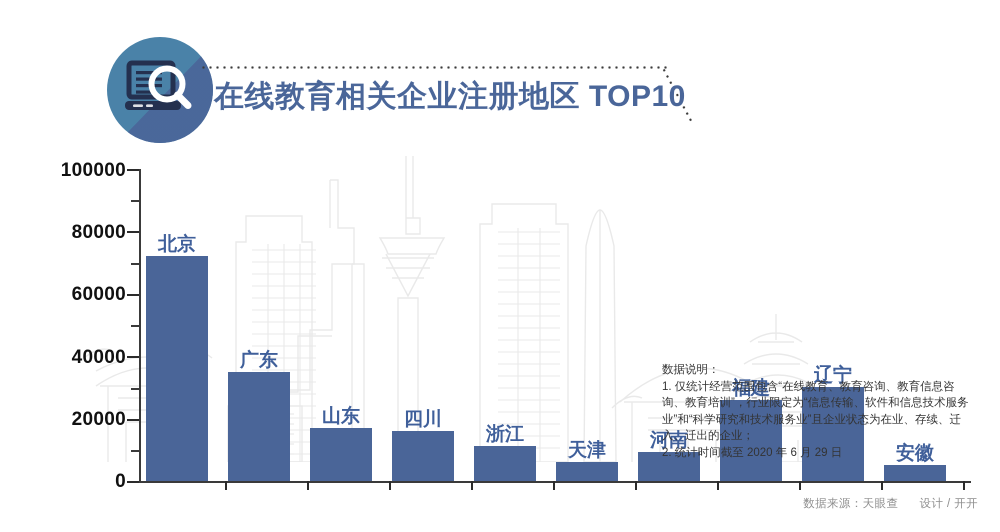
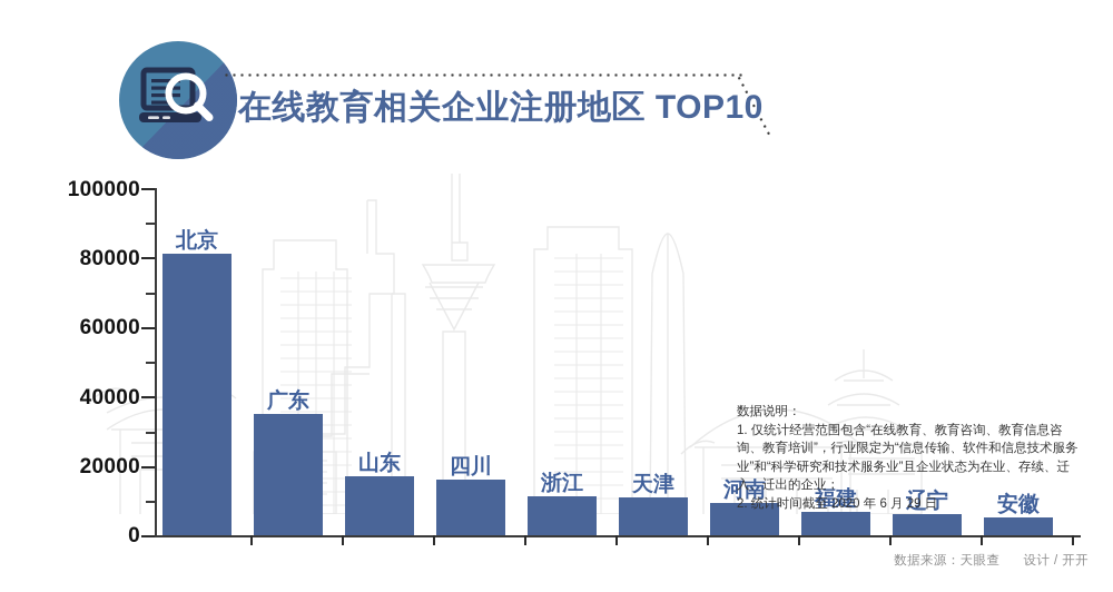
北京: 72000 -> 81000
天津: 6000 -> 11000
福建: 26000 -> 7000
辽宁: 30000 -> 6000
